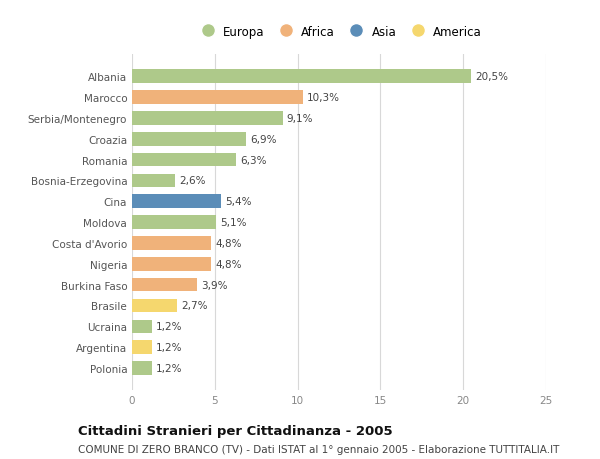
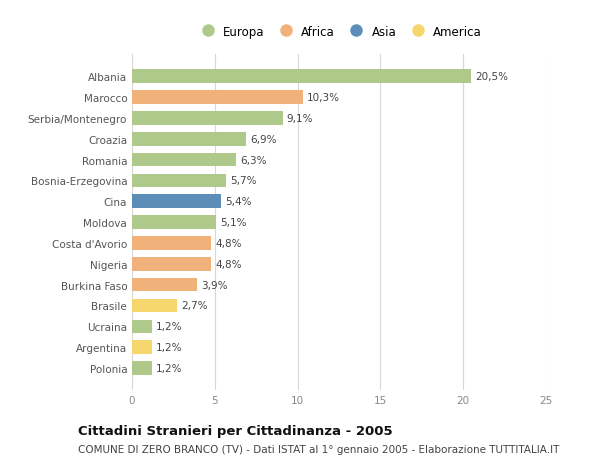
Bosnia-Erzegovina: 2,6% -> 5,7%
